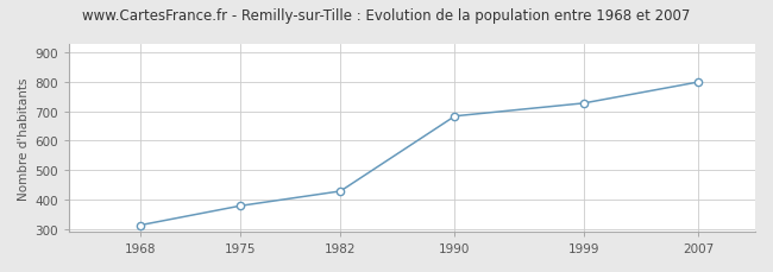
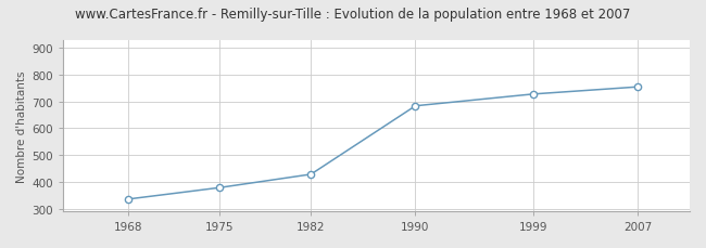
1968: 312 -> 335
2007: 800 -> 755
